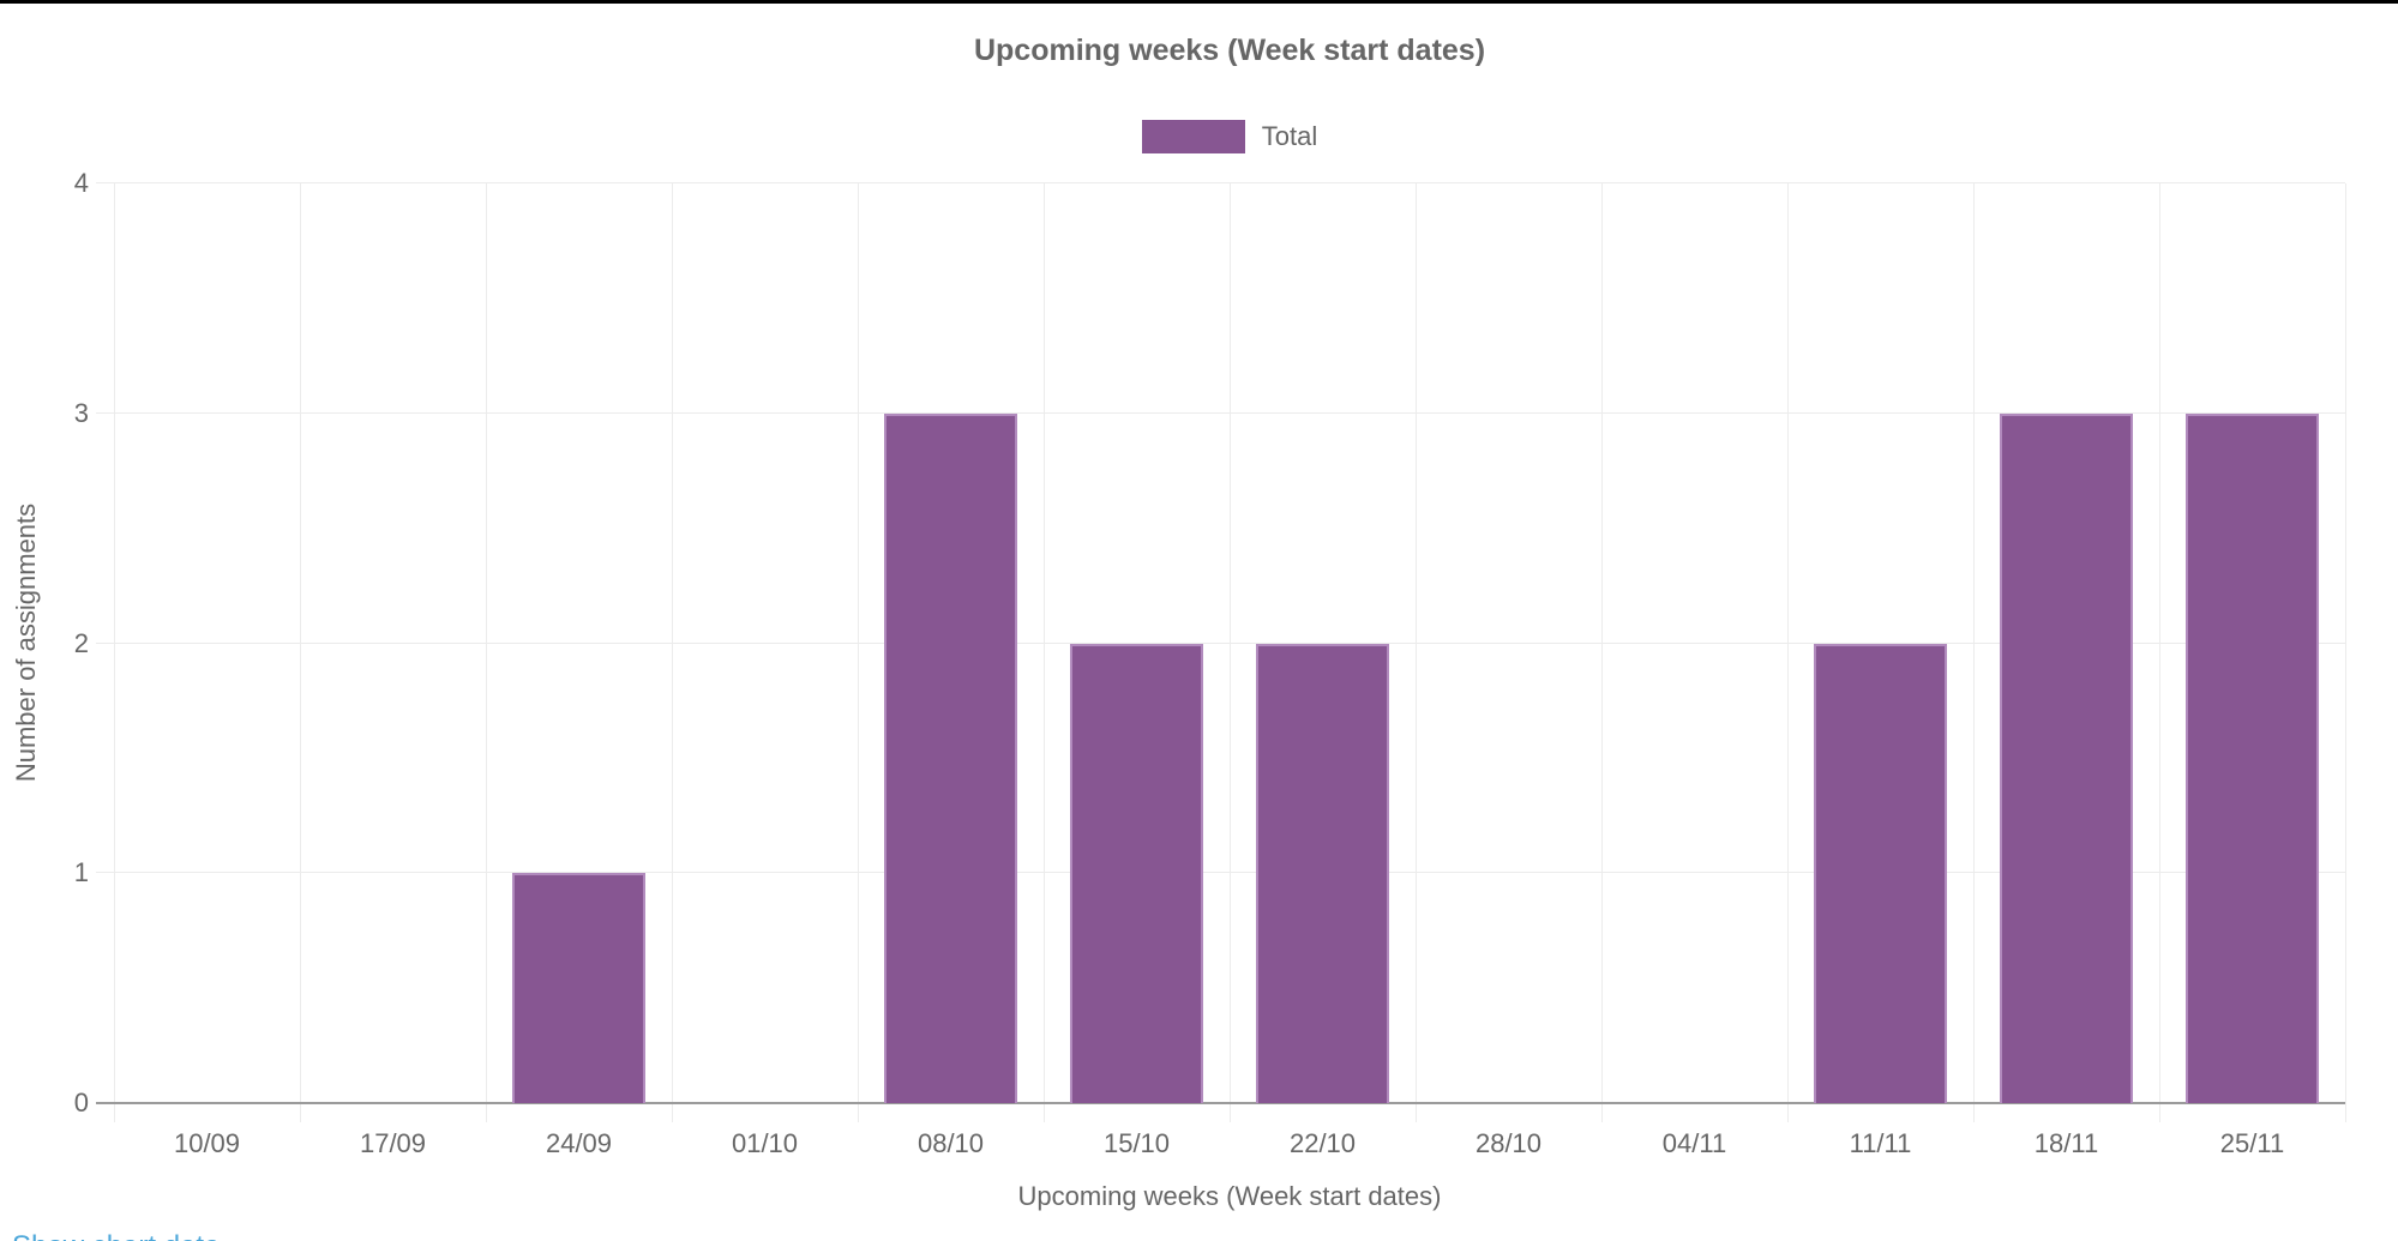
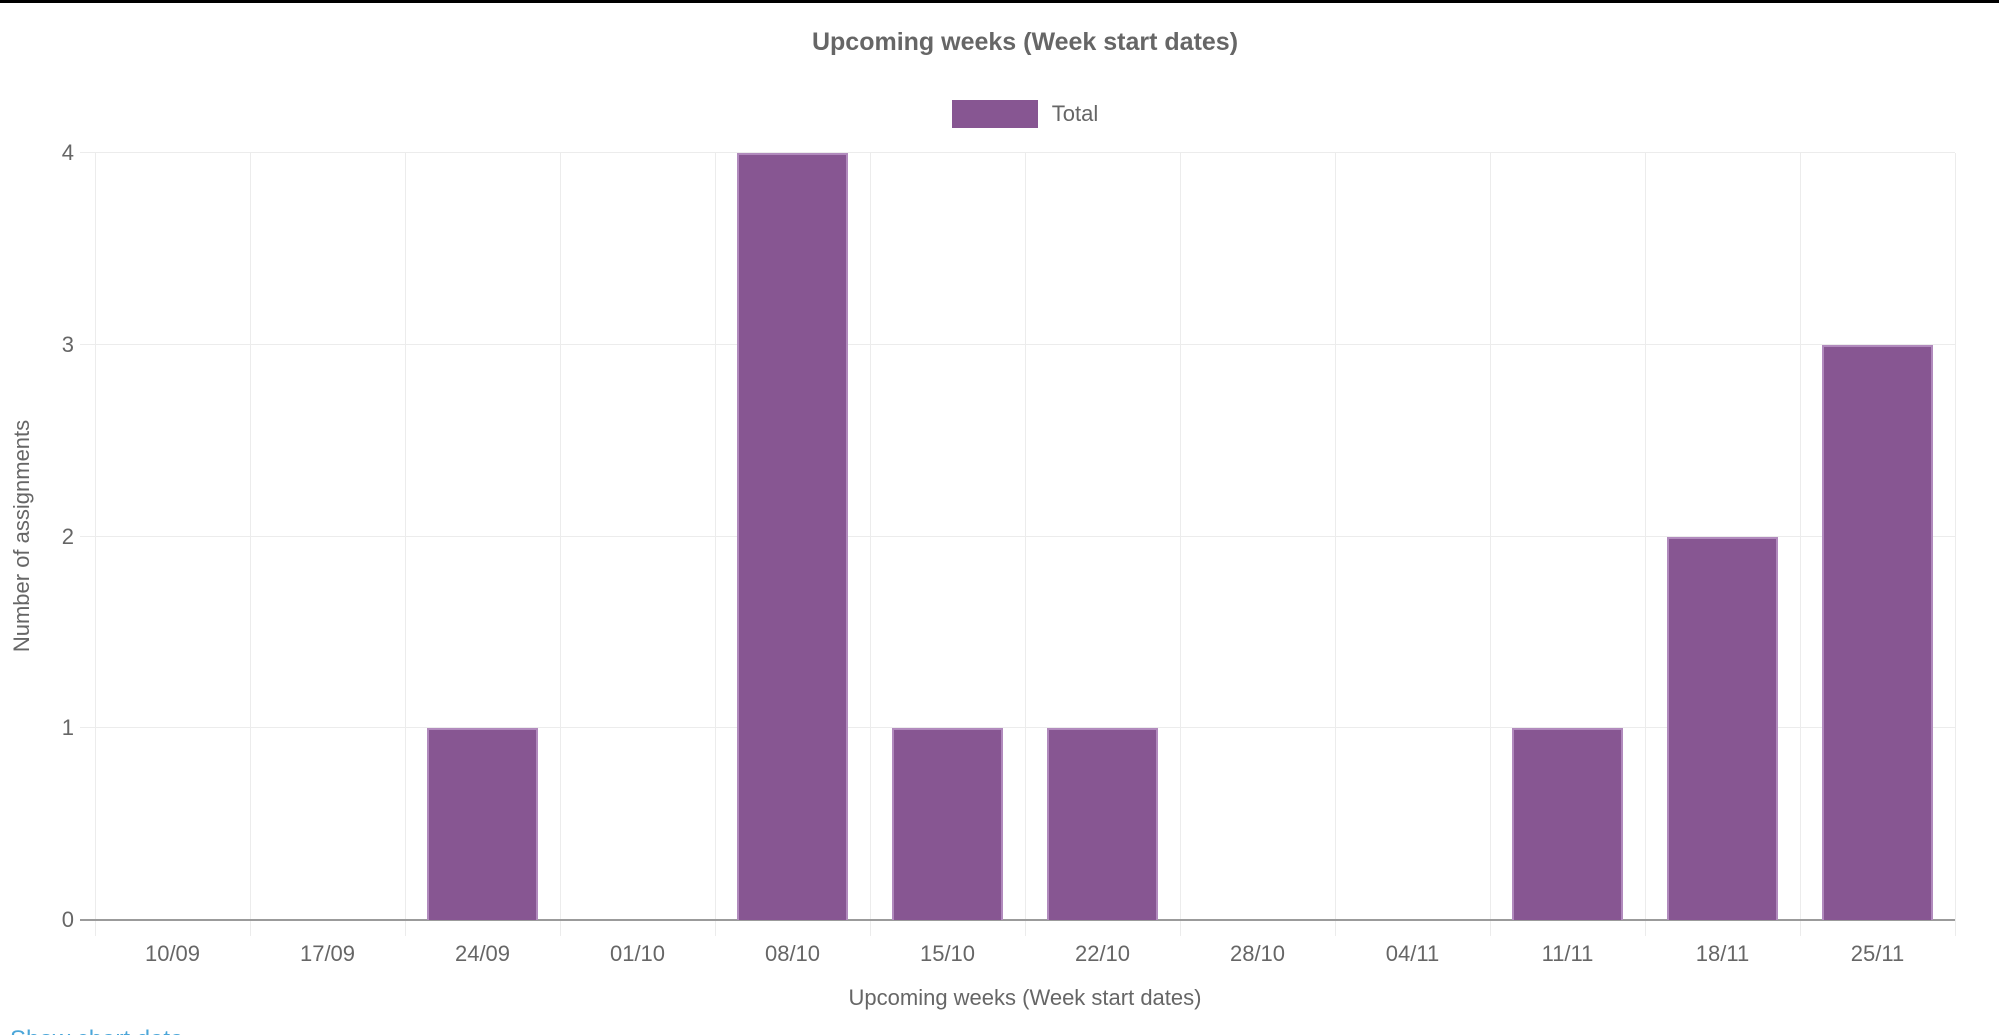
08/10: 3 -> 4
15/10: 2 -> 1
22/10: 2 -> 1
11/11: 2 -> 1
18/11: 3 -> 2
